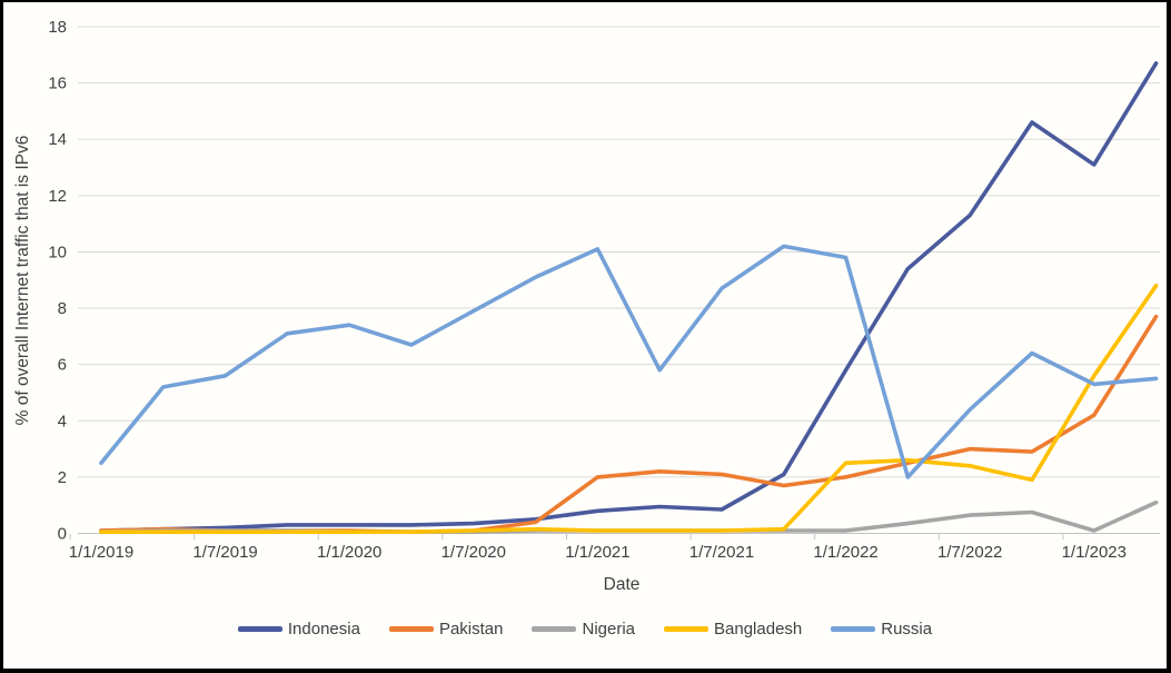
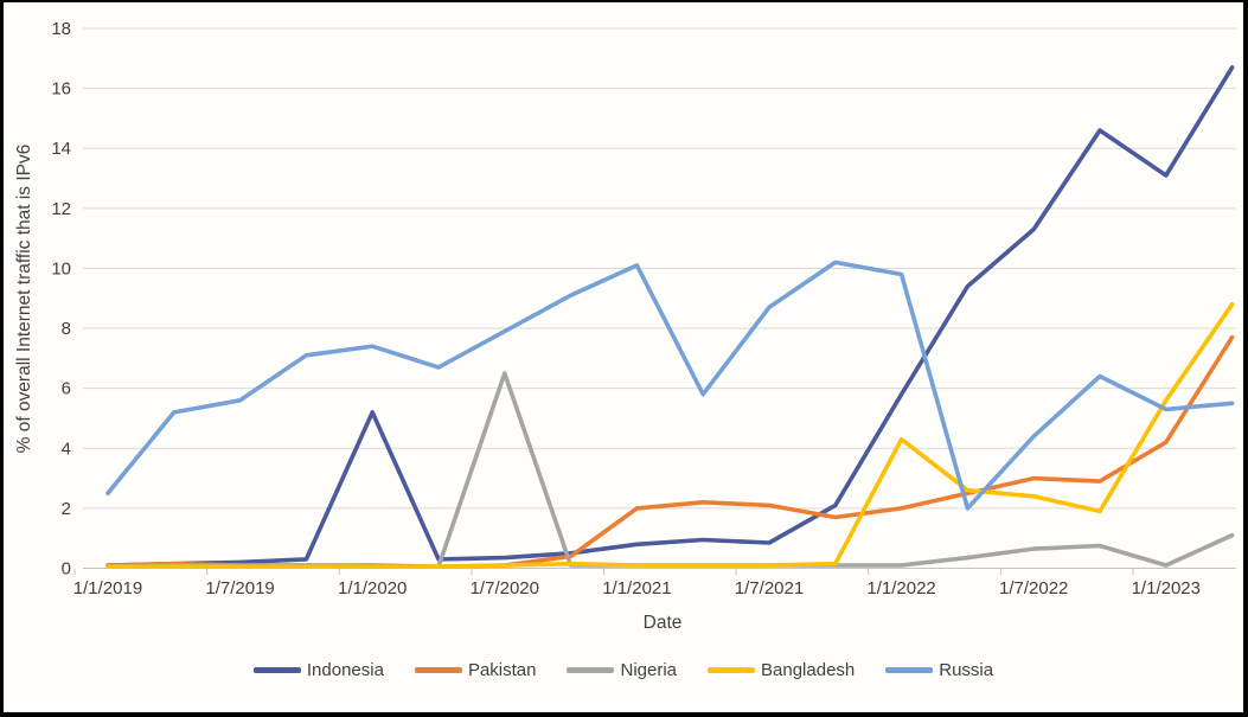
Indonesia/1/1/2020: 0.3 -> 5.2
Nigeria/1/7/2020: 0.1 -> 6.5
Bangladesh/1/1/2022: 2.5 -> 4.3
